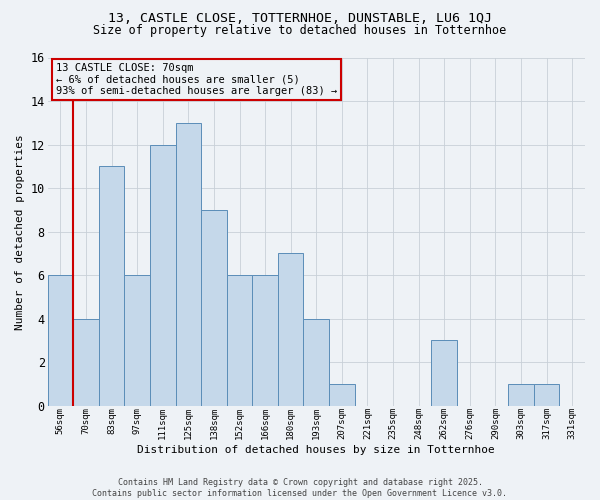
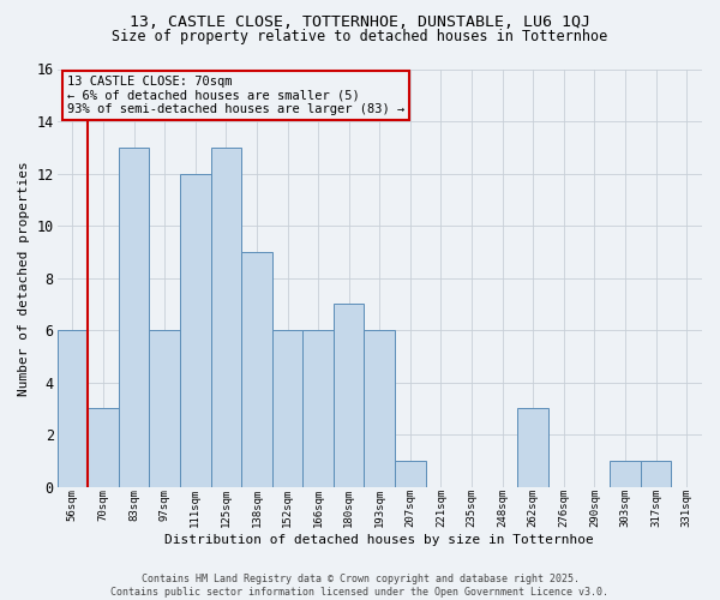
70sqm: 4 -> 3
83sqm: 11 -> 13
193sqm: 4 -> 6
